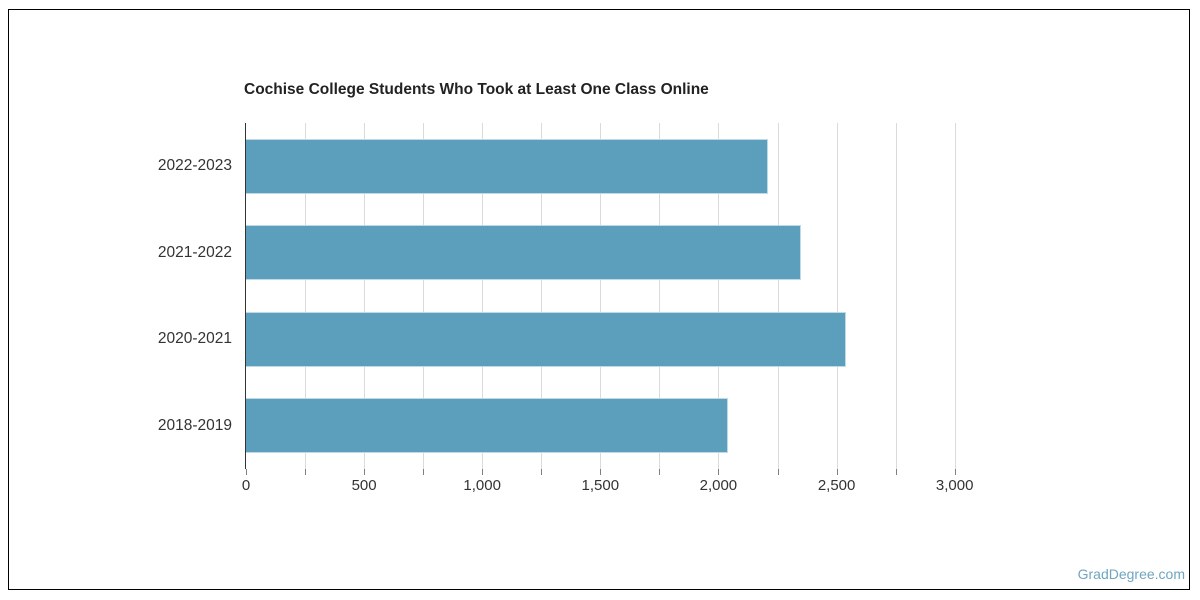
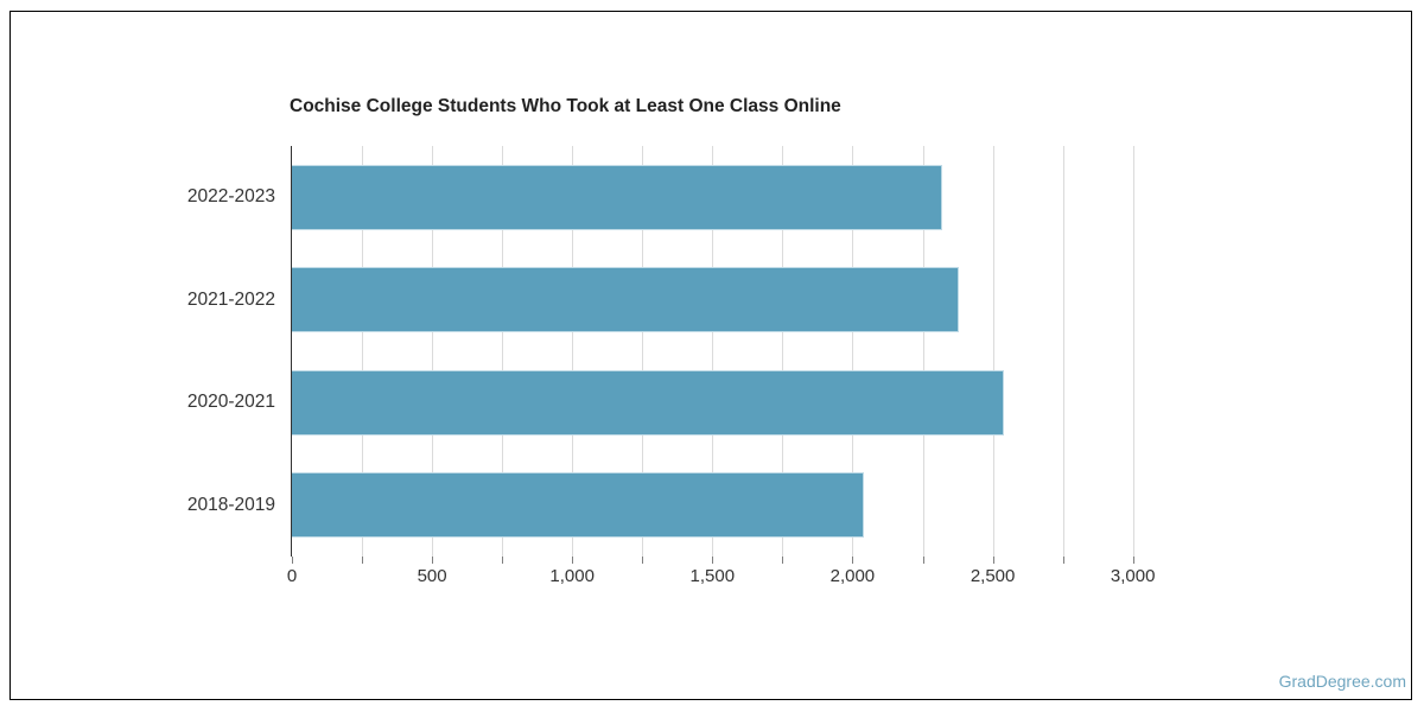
2022-2023: 2210 -> 2320
2021-2022: 2350 -> 2380
